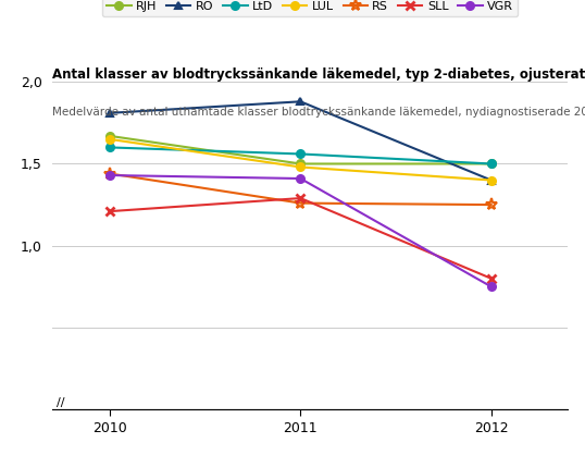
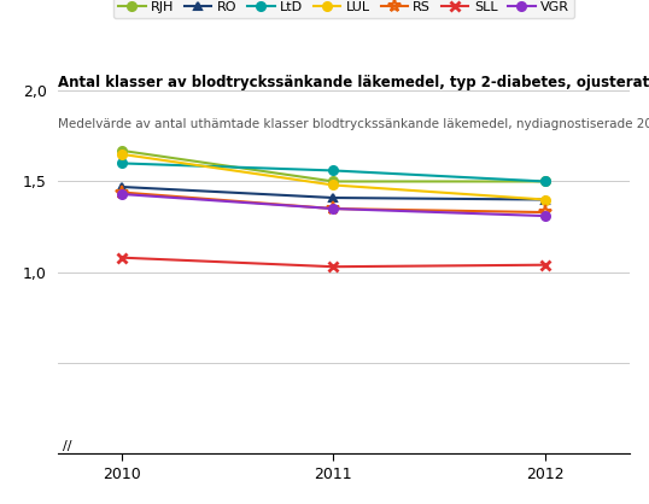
RÖ/2010: 1,81 -> 1,47
SLL/2010: 1,21 -> 1,08
RÖ/2011: 1,88 -> 1,41
RS/2011: 1,26 -> 1,35
SLL/2011: 1,29 -> 1,03
VGR/2011: 1,41 -> 1,35
RS/2012: 1,25 -> 1,33
SLL/2012: 0,80 -> 1,04
VGR/2012: 0,75 -> 1,31
